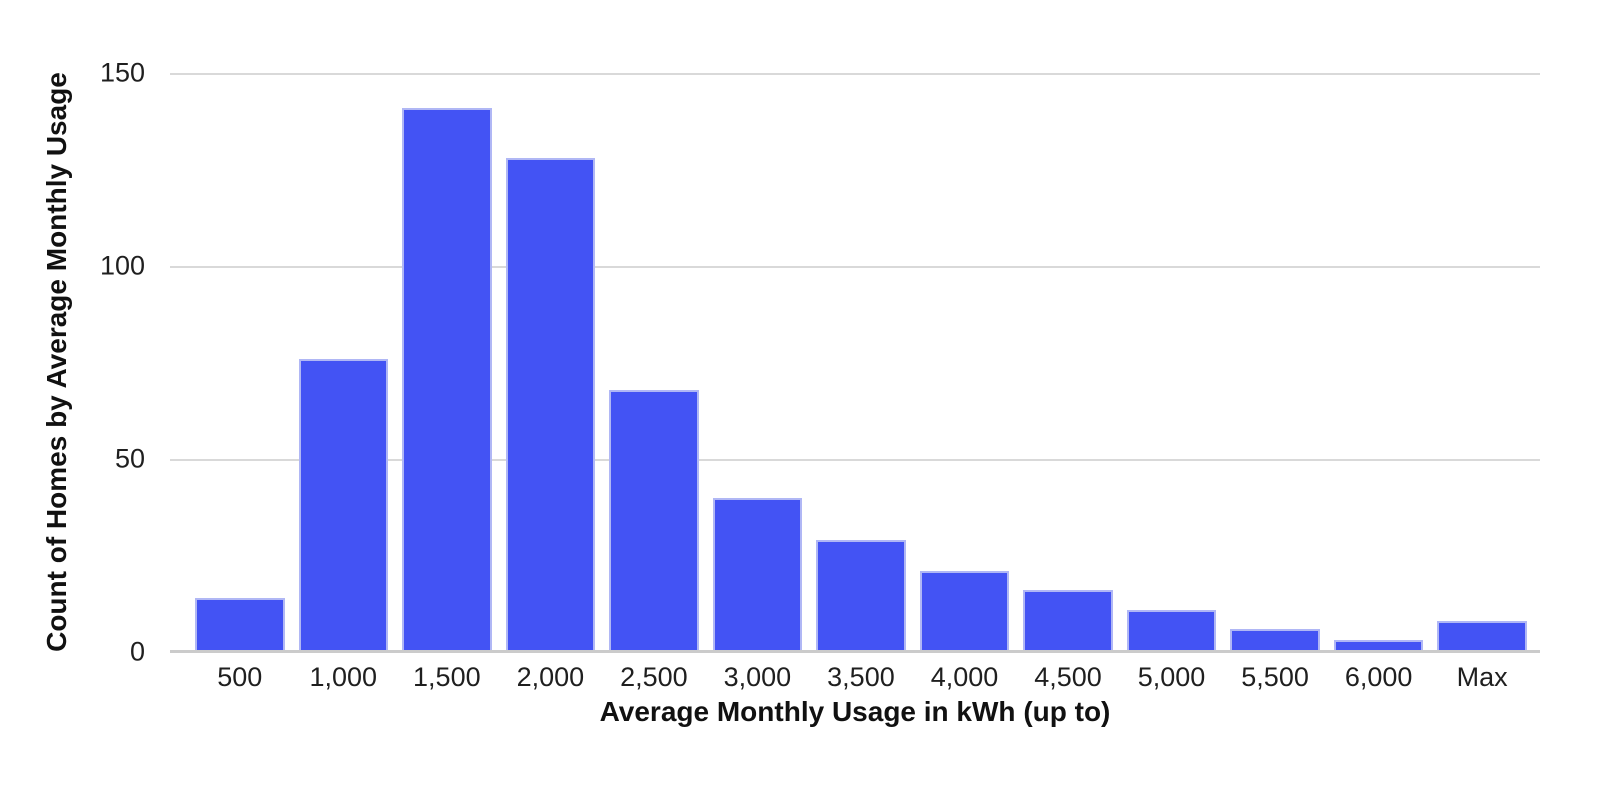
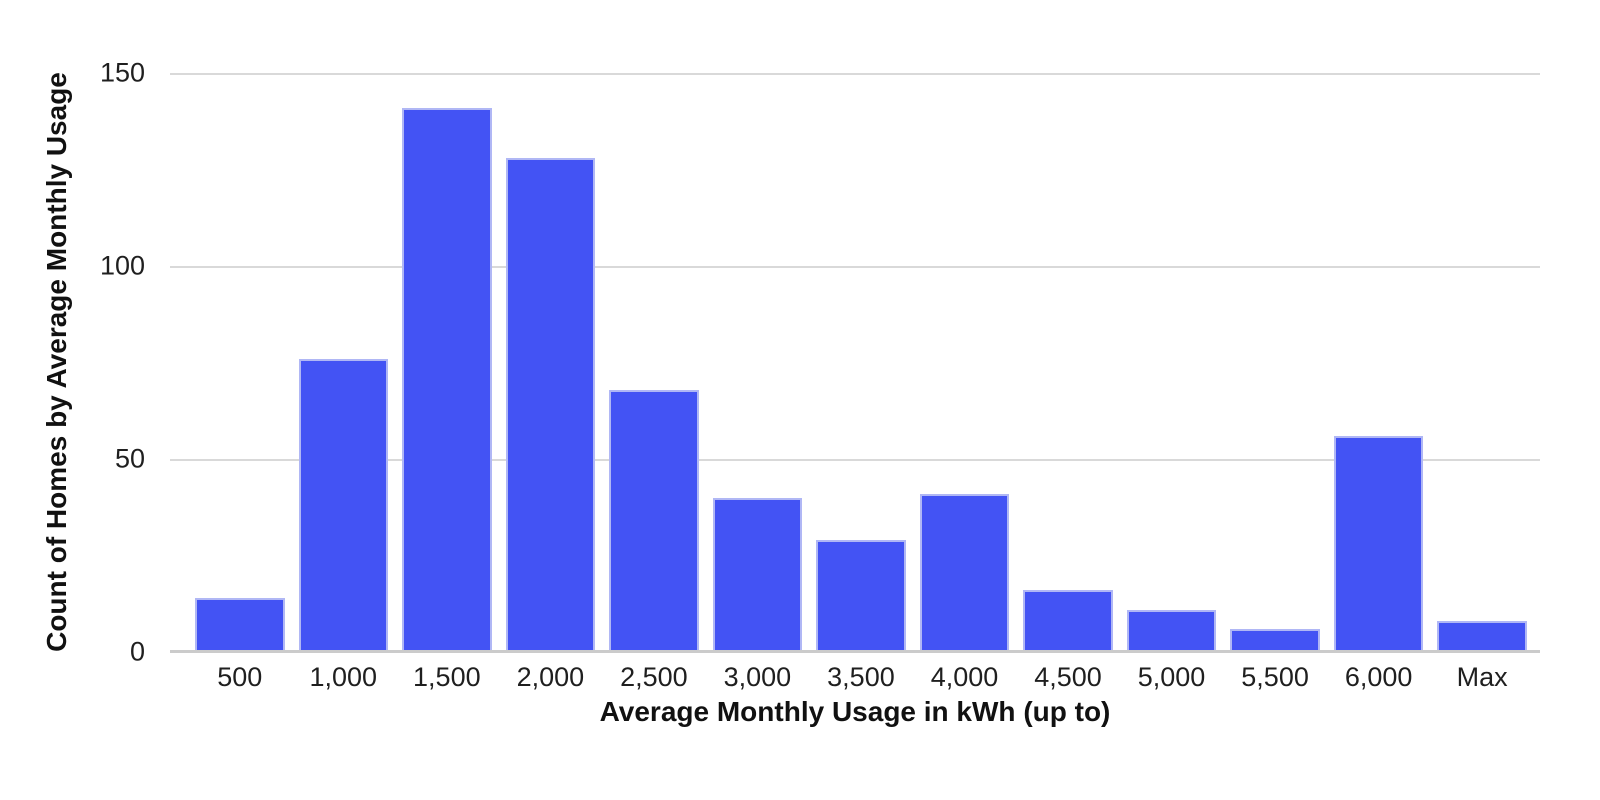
4,000: 21 -> 41
6,000: 3 -> 56
